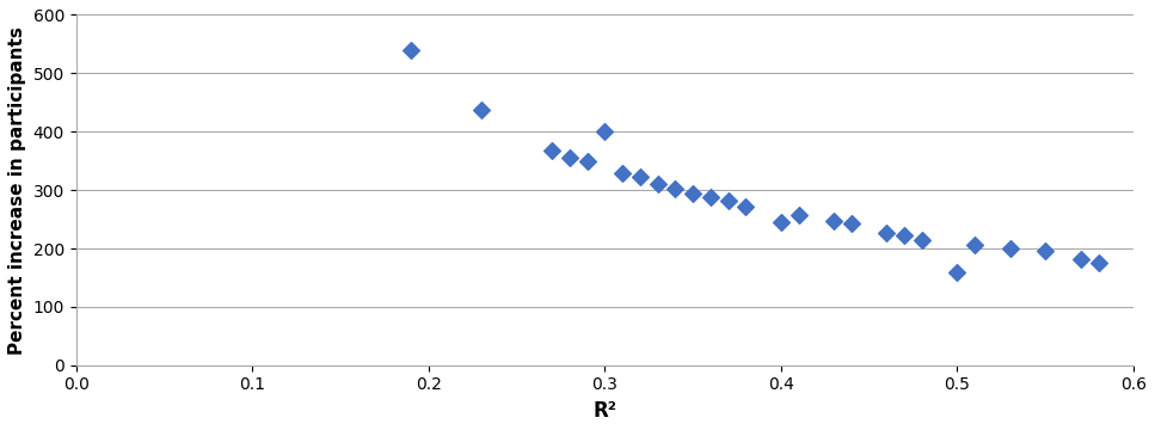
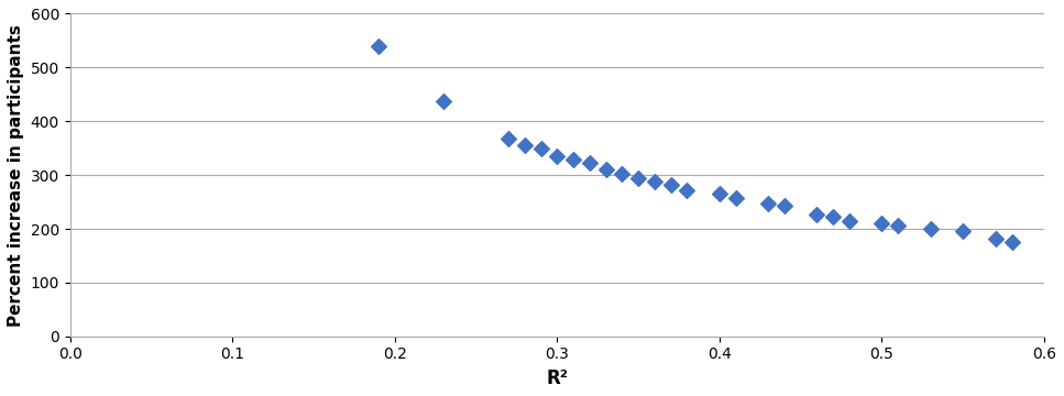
0.3: 400 -> 335
0.4: 245 -> 265
0.5: 160 -> 210
